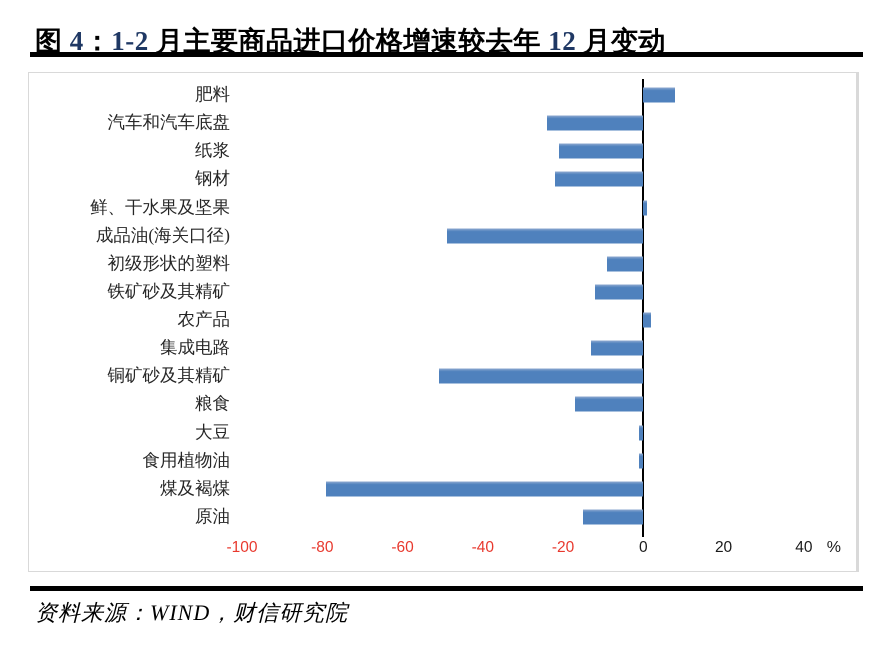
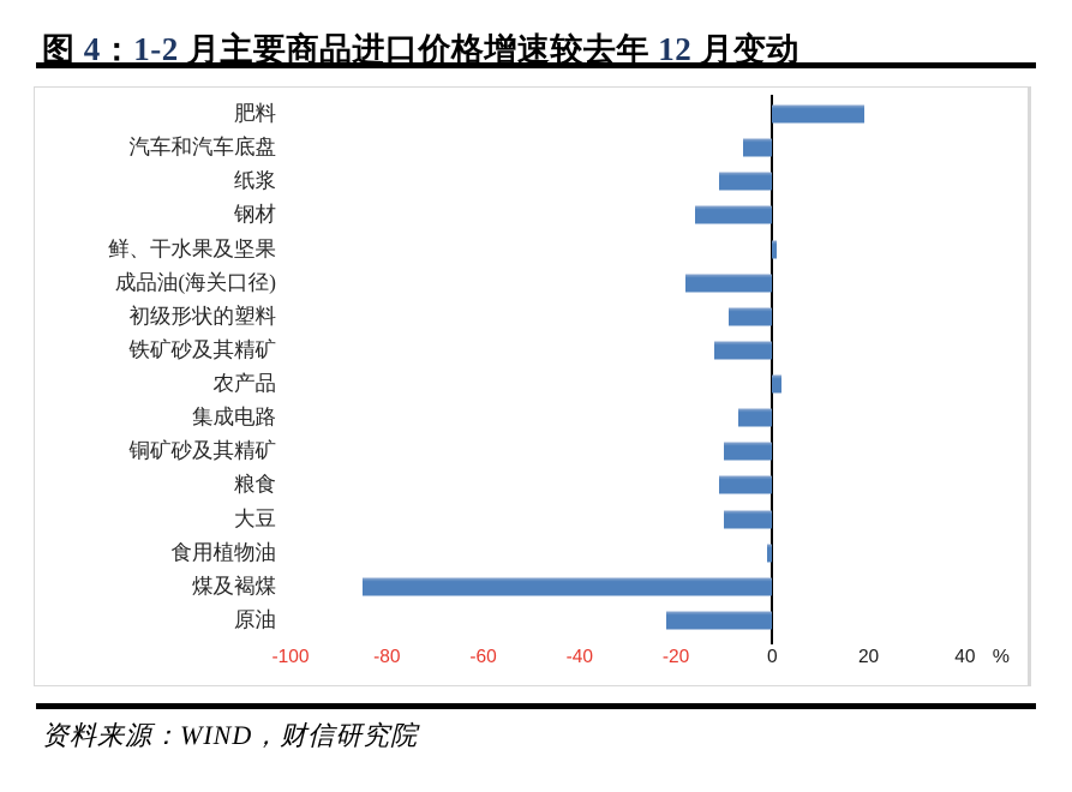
肥料: 8 -> 19
汽车和汽车底盘: -24 -> -6
纸浆: -21 -> -11
钢材: -22 -> -16
成品油(海关口径): -49 -> -18
集成电路: -13 -> -7
铜矿砂及其精矿: -51 -> -10
粮食: -17 -> -11
大豆: -1 -> -10
煤及褐煤: -79 -> -85
原油: -15 -> -22
